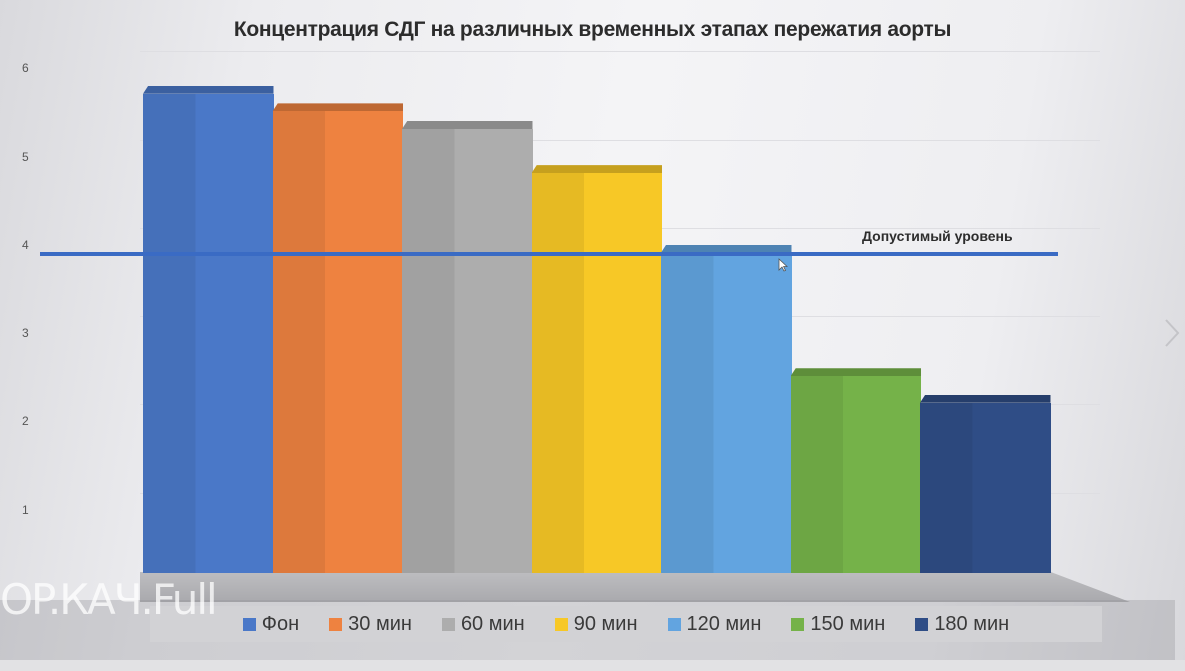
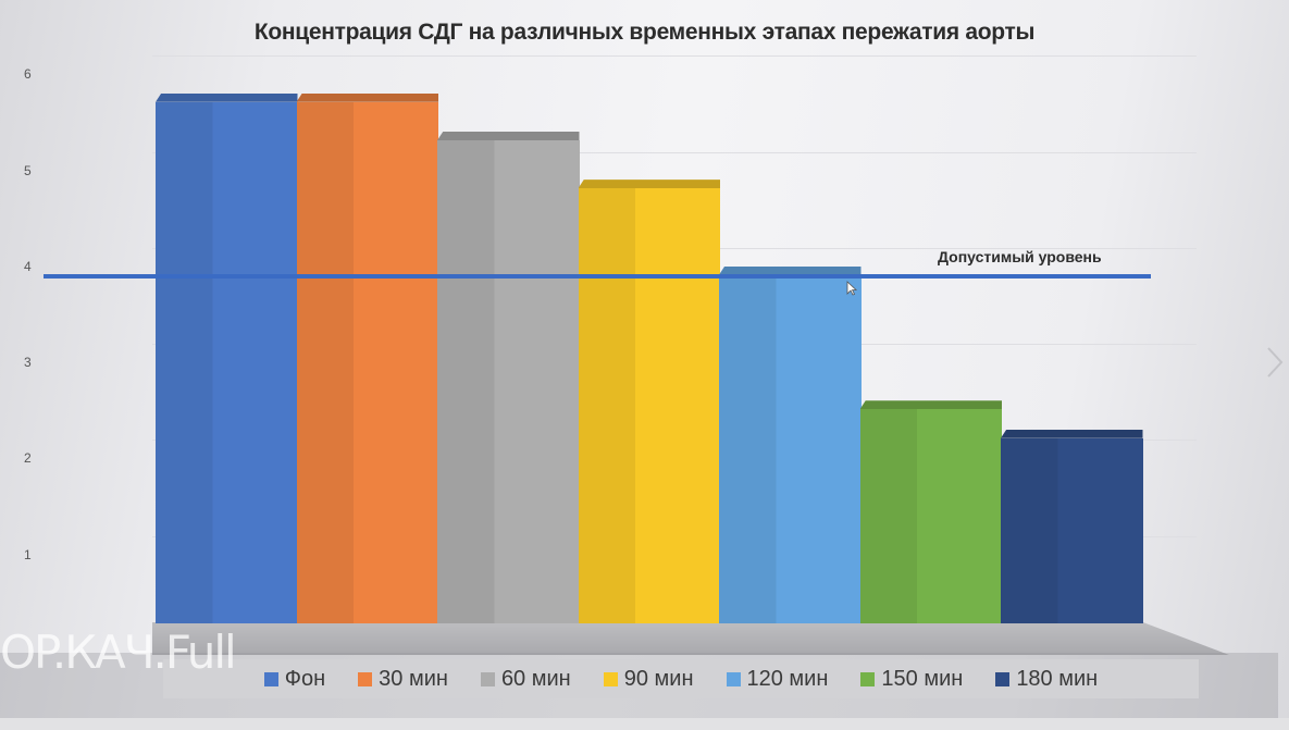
30 мин: 5.5 -> 5.7
